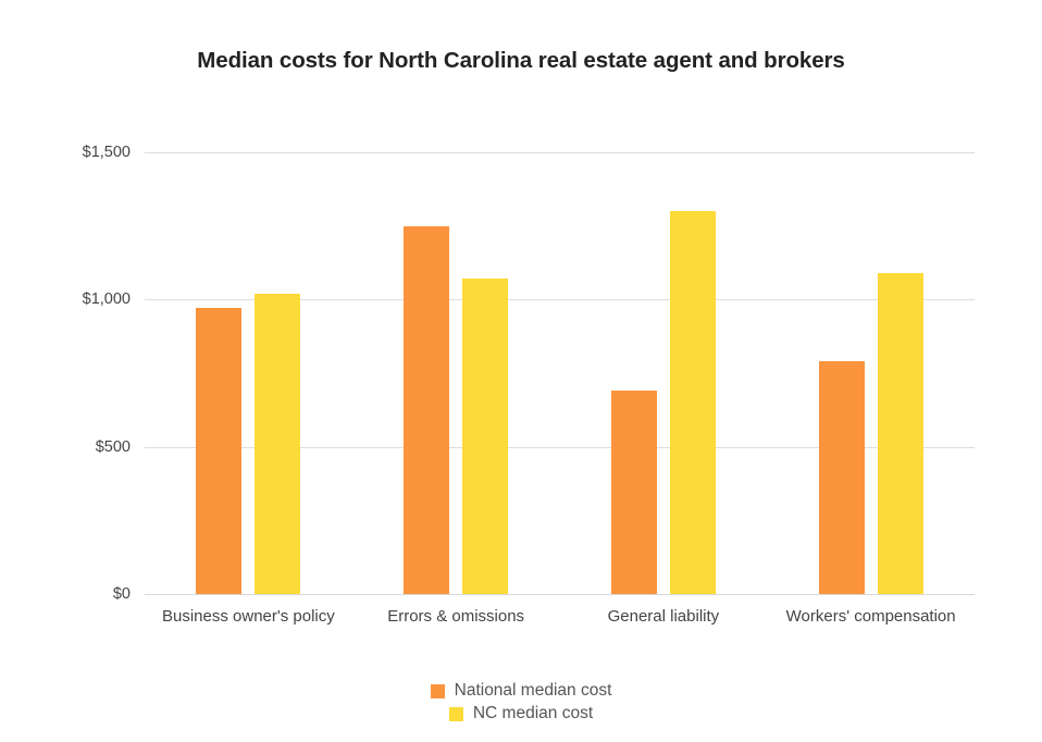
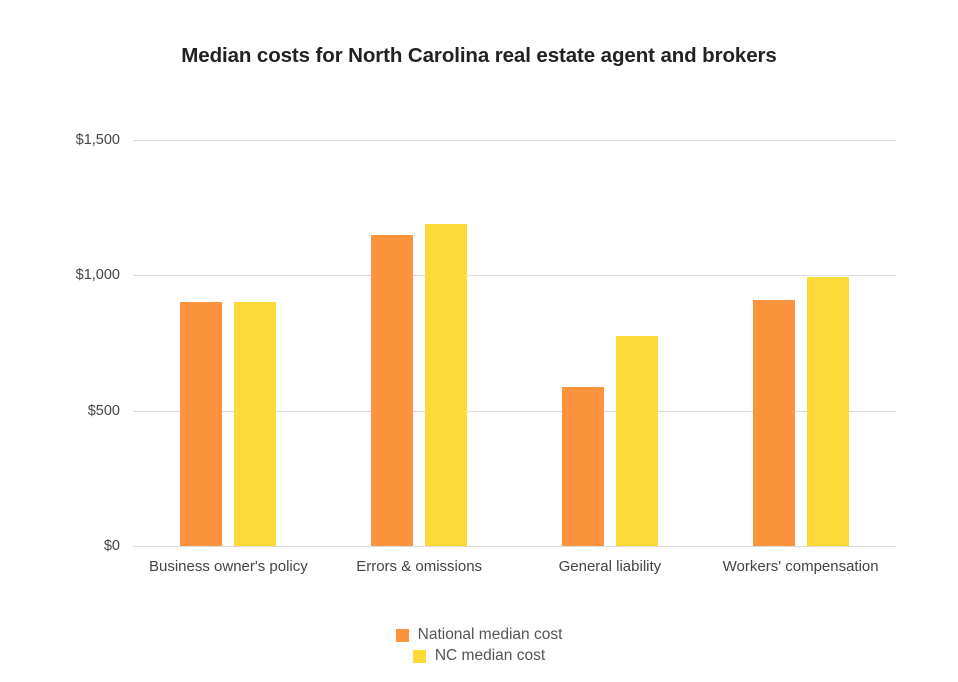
National median cost/Business owner's policy: $970 -> $900
NC median cost/Business owner's policy: $1020 -> $900
National median cost/Errors & omissions: $1250 -> $1150
NC median cost/Errors & omissions: $1070 -> $1190
National median cost/General liability: $690 -> $590
NC median cost/General liability: $1300 -> $780
National median cost/Workers' compensation: $790 -> $910
NC median cost/Workers' compensation: $1090 -> $1000
